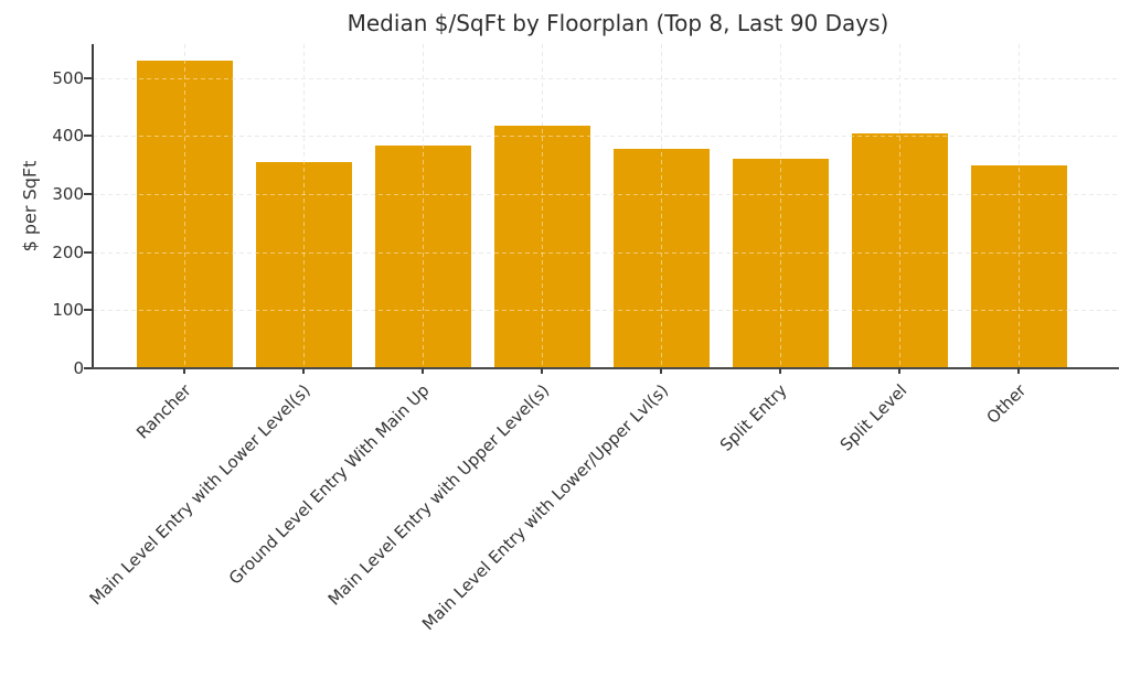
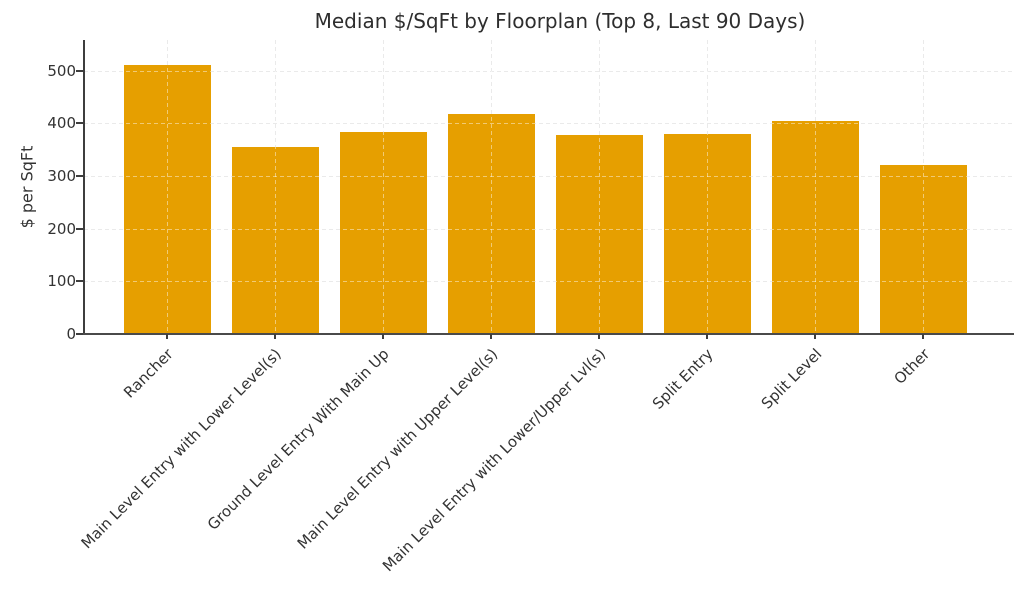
Rancher: 530 -> 510
Split Entry: 360 -> 380
Other: 350 -> 320
